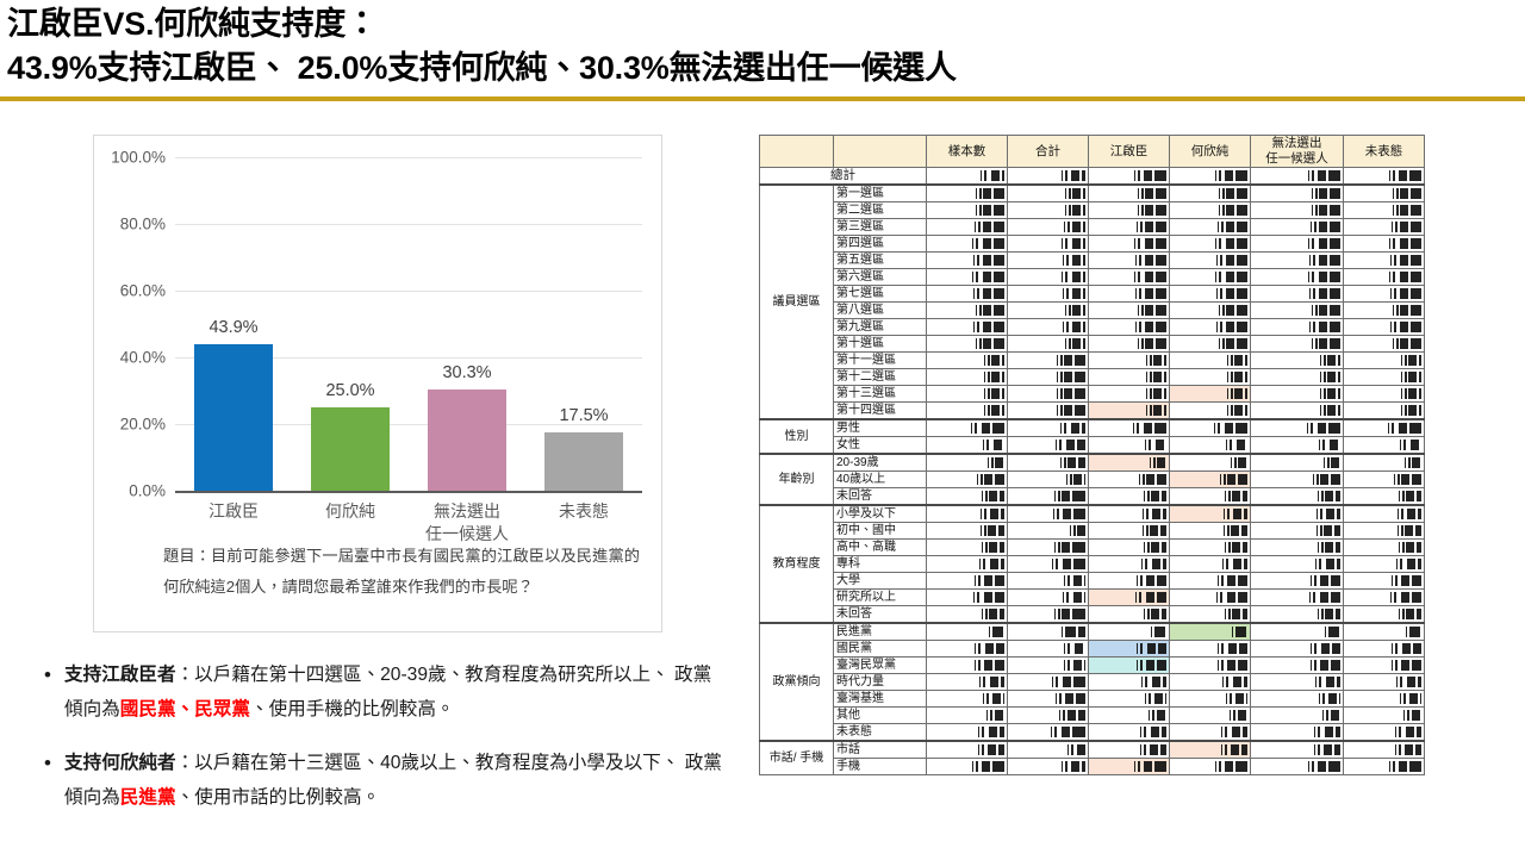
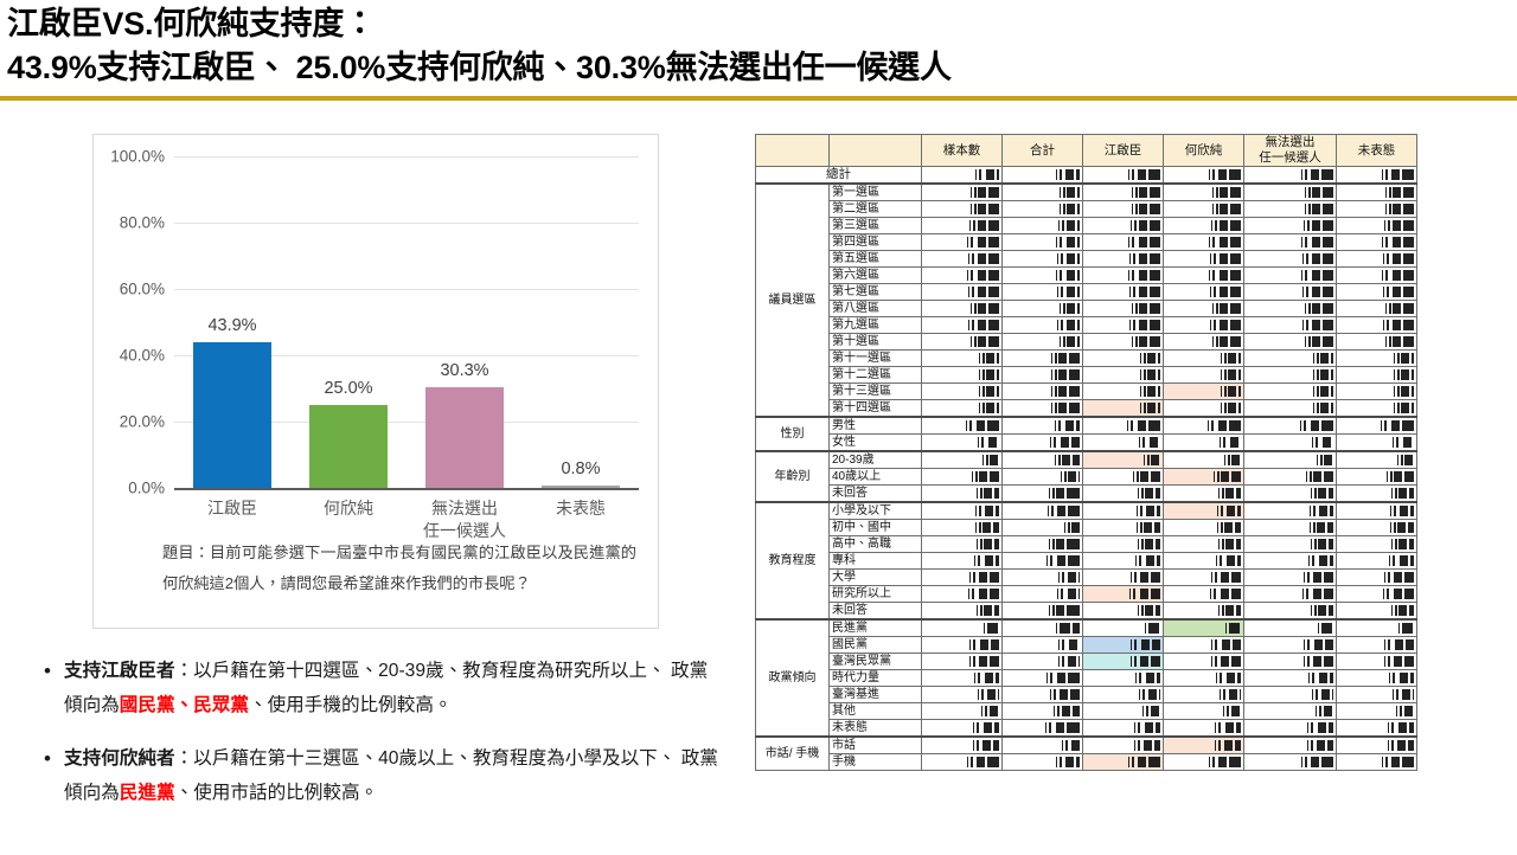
未表態: 17.5% -> 0.8%
